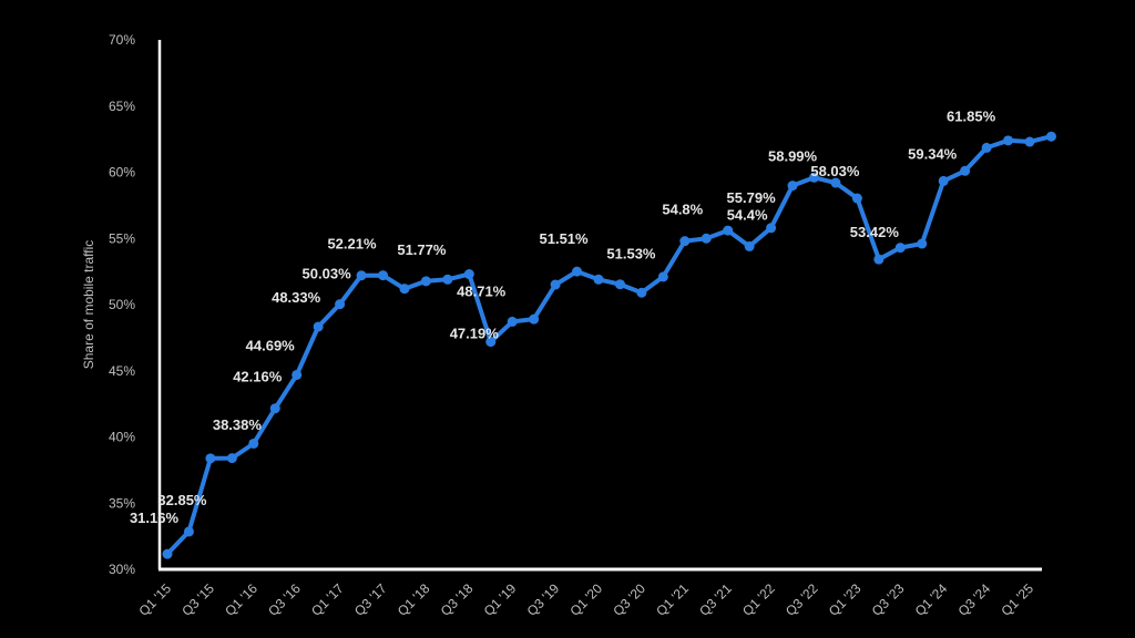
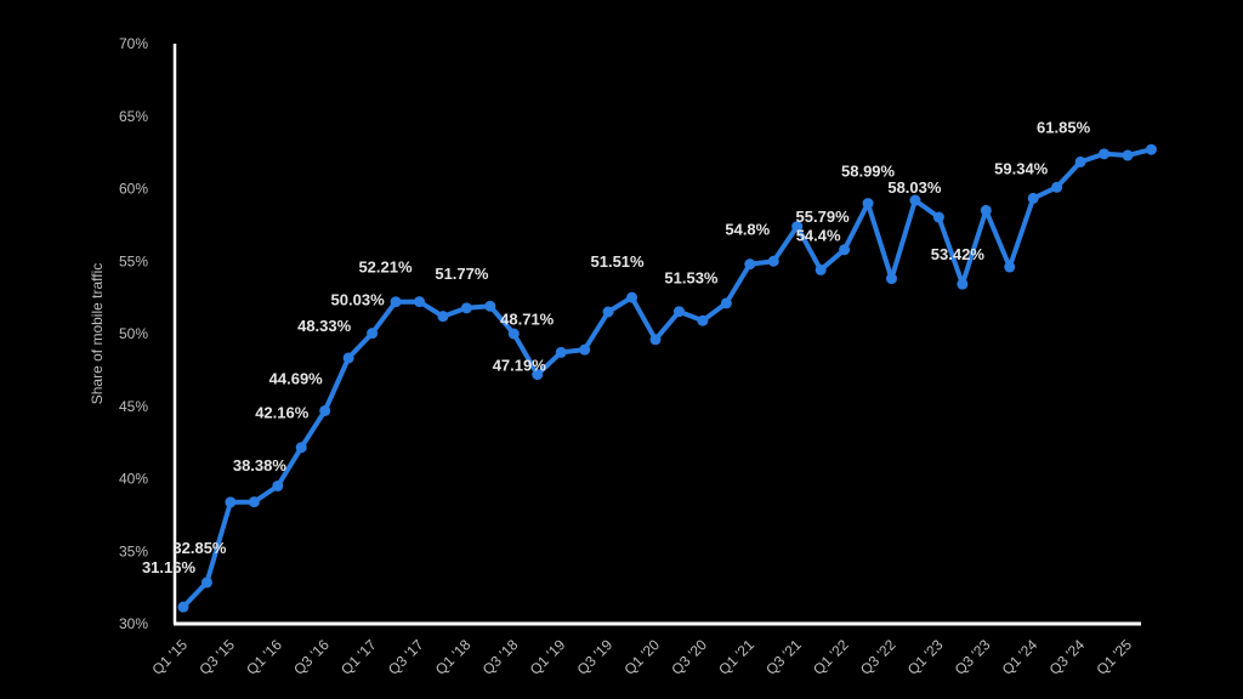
Q3 '18: 52.3% -> 50.0%
Q1 '20: 51.9% -> 49.6%
Q3 '21: 55.6% -> 57.4%
Q3 '22: 59.6% -> 53.8%
Q3 '23: 54.3% -> 58.5%
